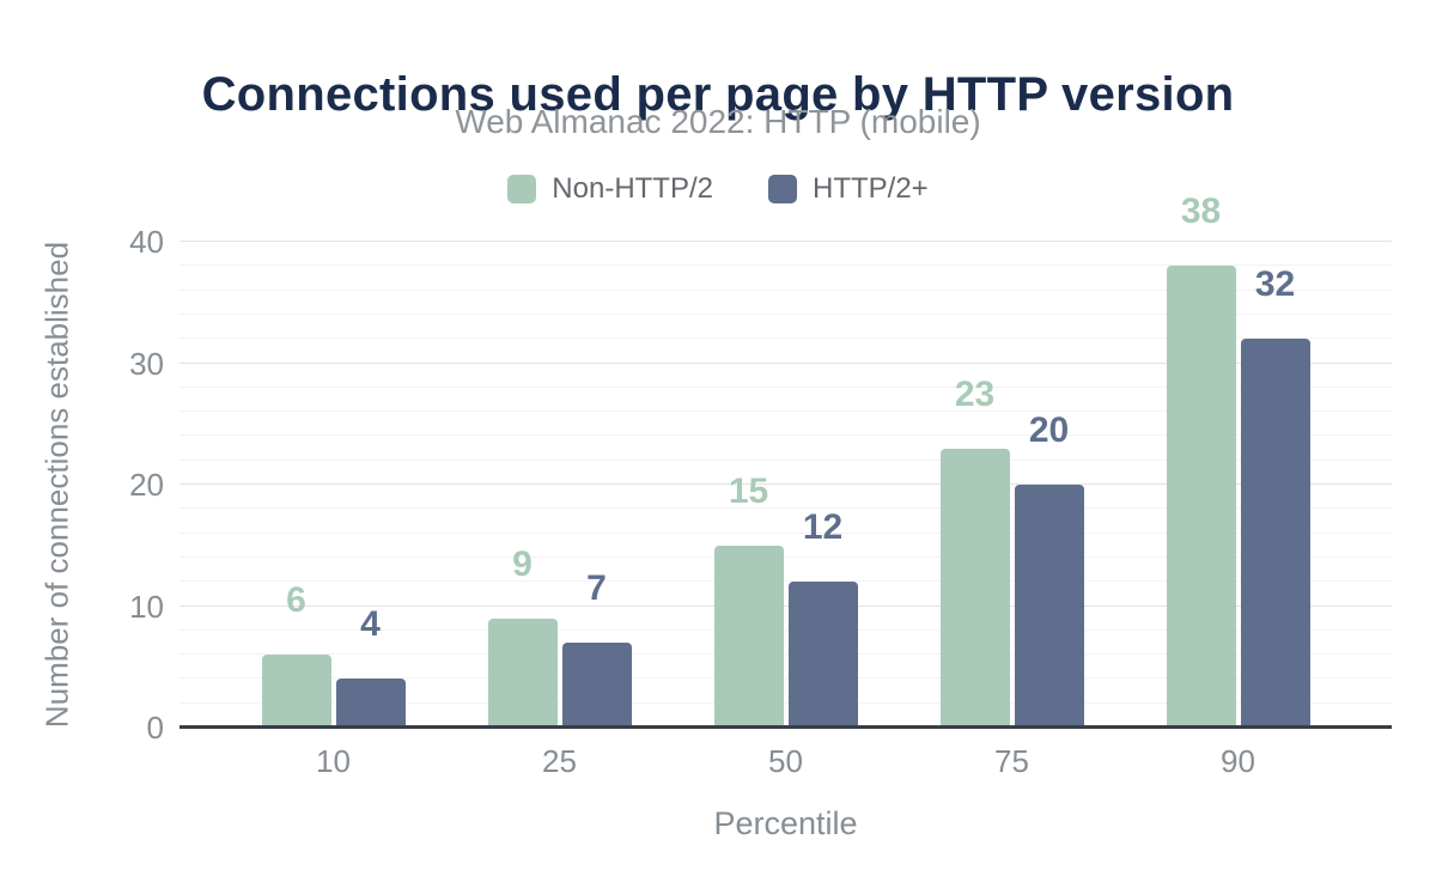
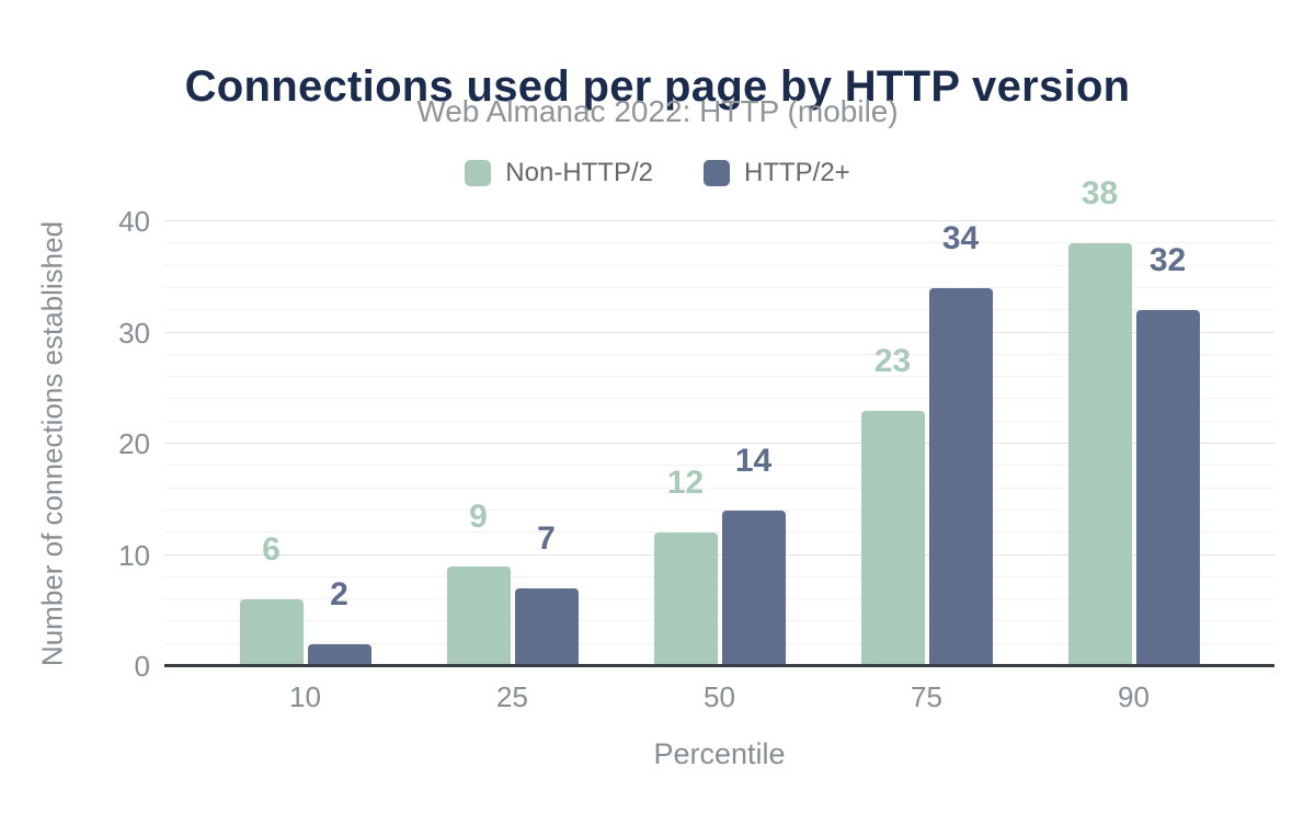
HTTP/2+/10: 4 -> 2
Non-HTTP/2/50: 15 -> 12
HTTP/2+/50: 12 -> 14
HTTP/2+/75: 20 -> 34
